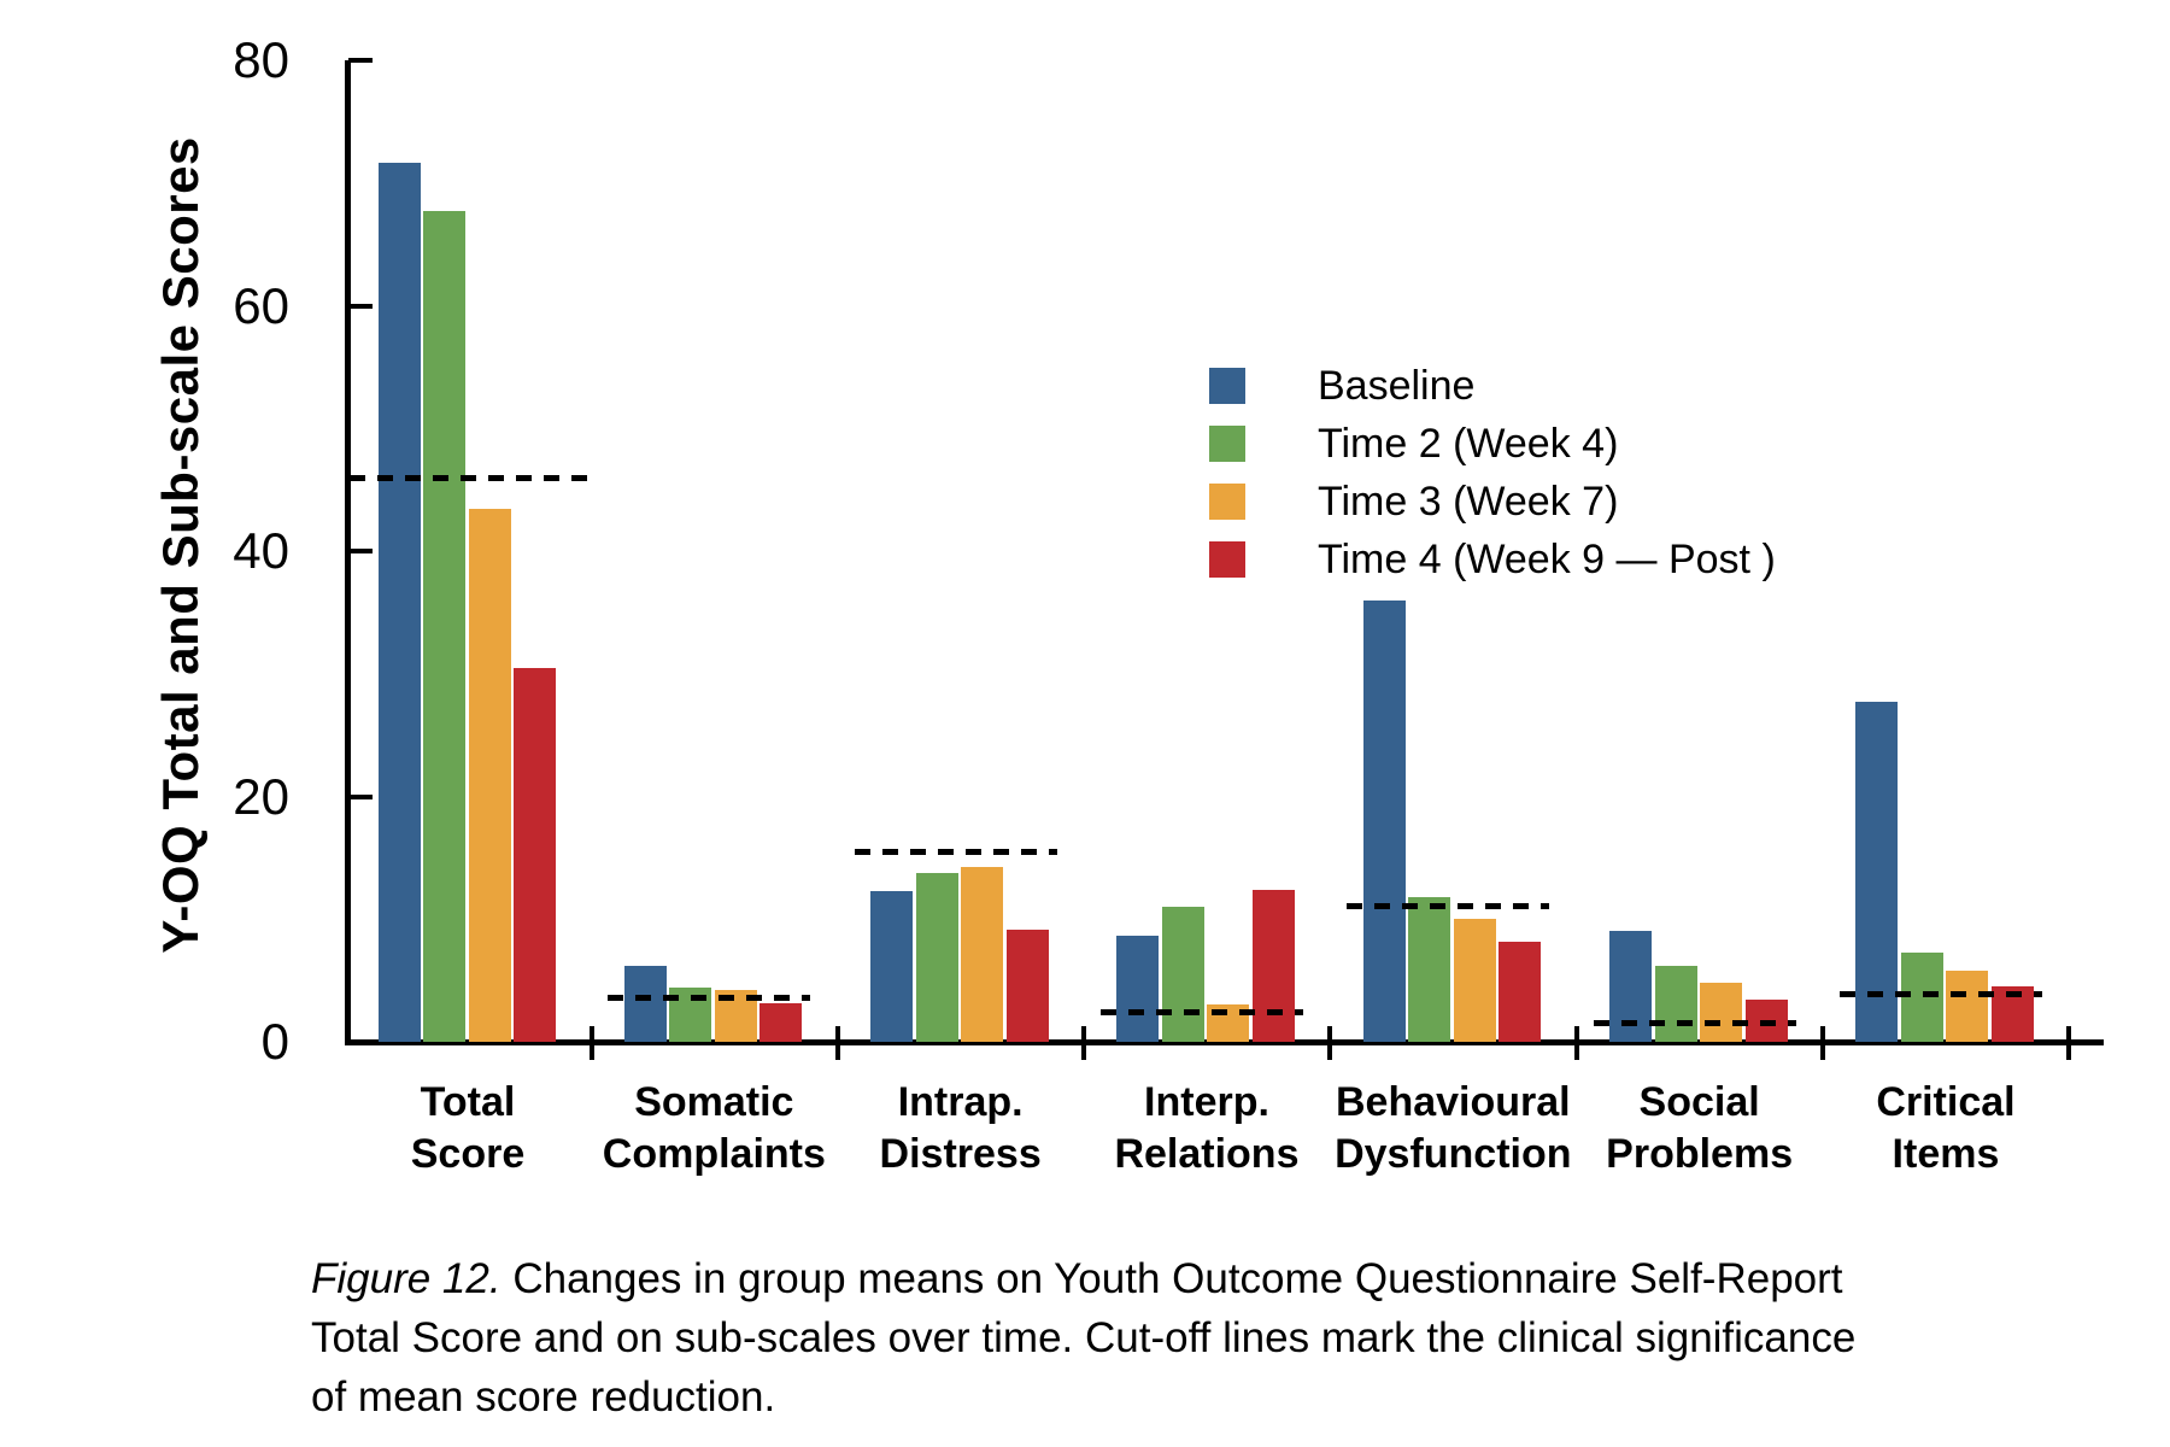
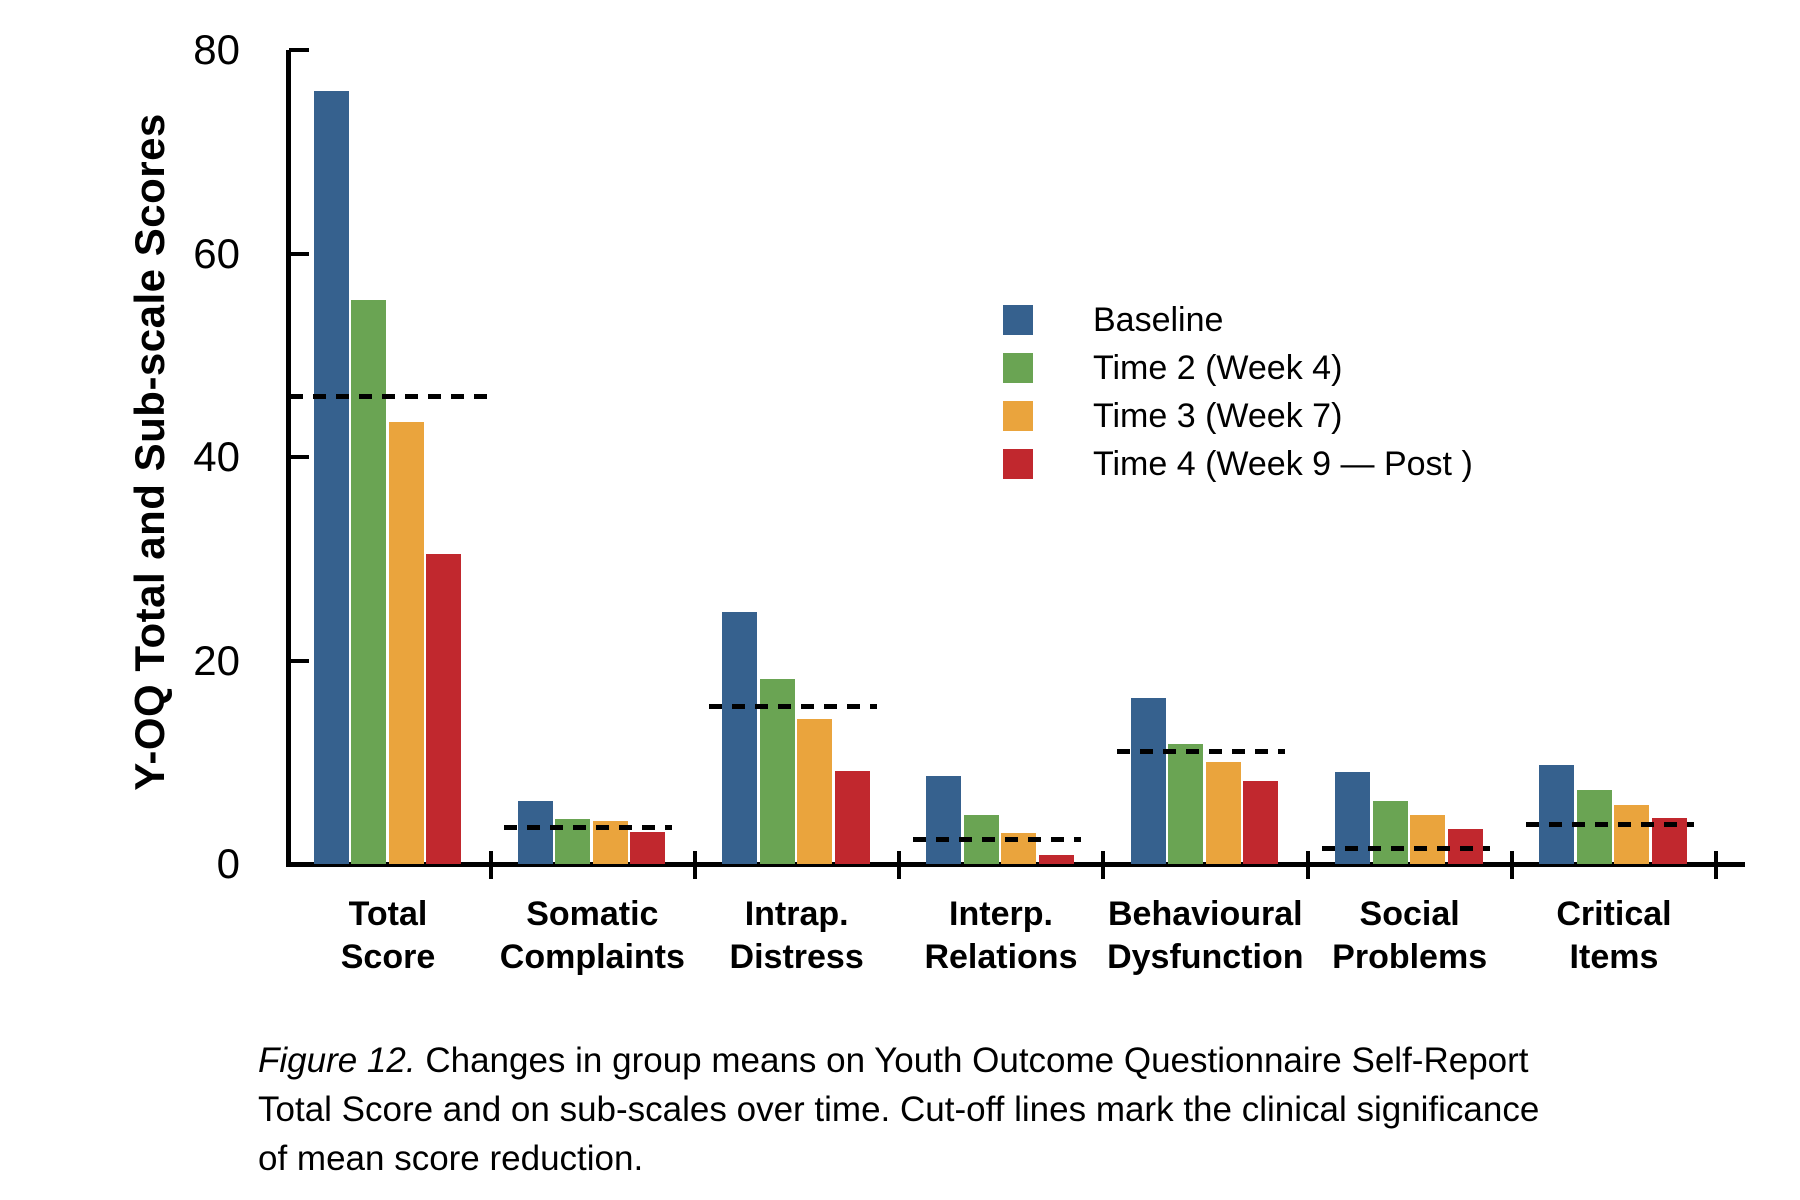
Baseline/Total Score: 71.7 -> 76.0
Time 2 (Week 4)/Total Score: 67.7 -> 55.5
Baseline/Intrap. Distress: 12.3 -> 24.8
Time 2 (Week 4)/Intrap. Distress: 13.8 -> 18.2
Time 2 (Week 4)/Interp. Relations: 11.0 -> 4.8
Time 4 (Week 9 — Post )/Interp. Relations: 12.4 -> 0.9
Baseline/Behavioural Dysfunction: 36.0 -> 16.3
Baseline/Critical Items: 27.7 -> 9.7
